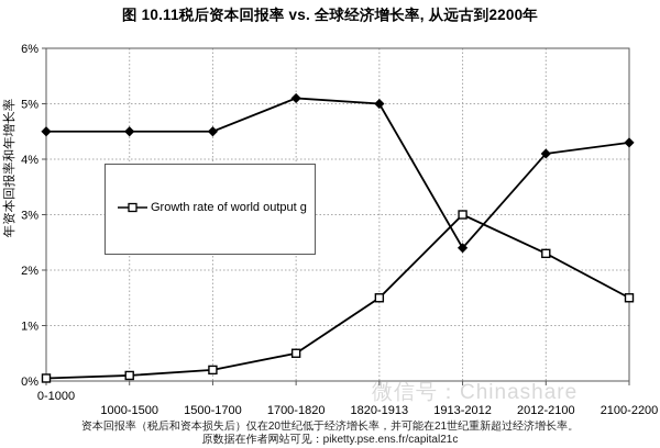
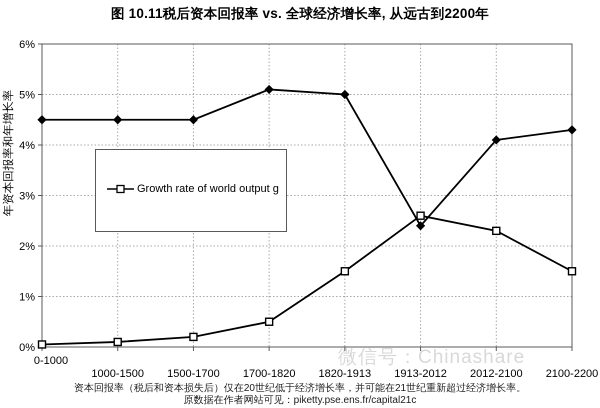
Growth rate of world output g/1913-2012: 3.0% -> 2.6%
